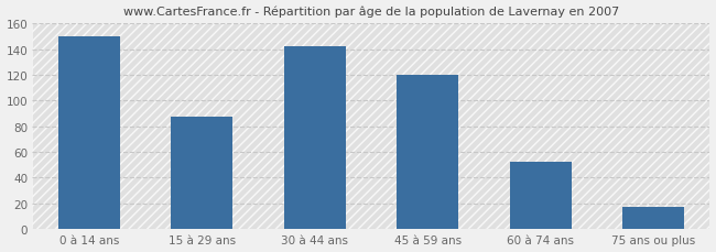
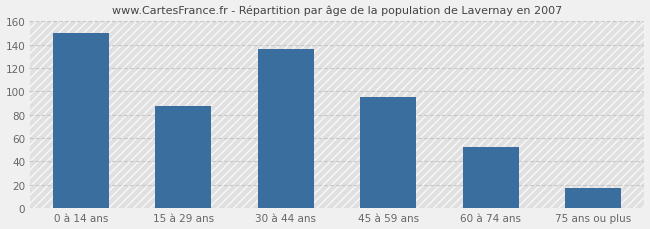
30 à 44 ans: 142 -> 136
45 à 59 ans: 120 -> 95
